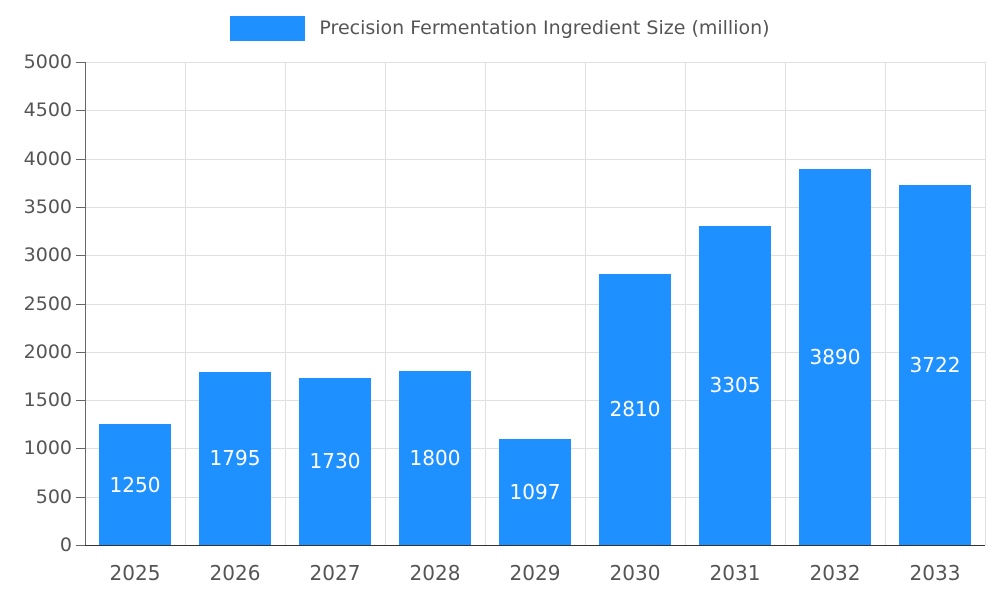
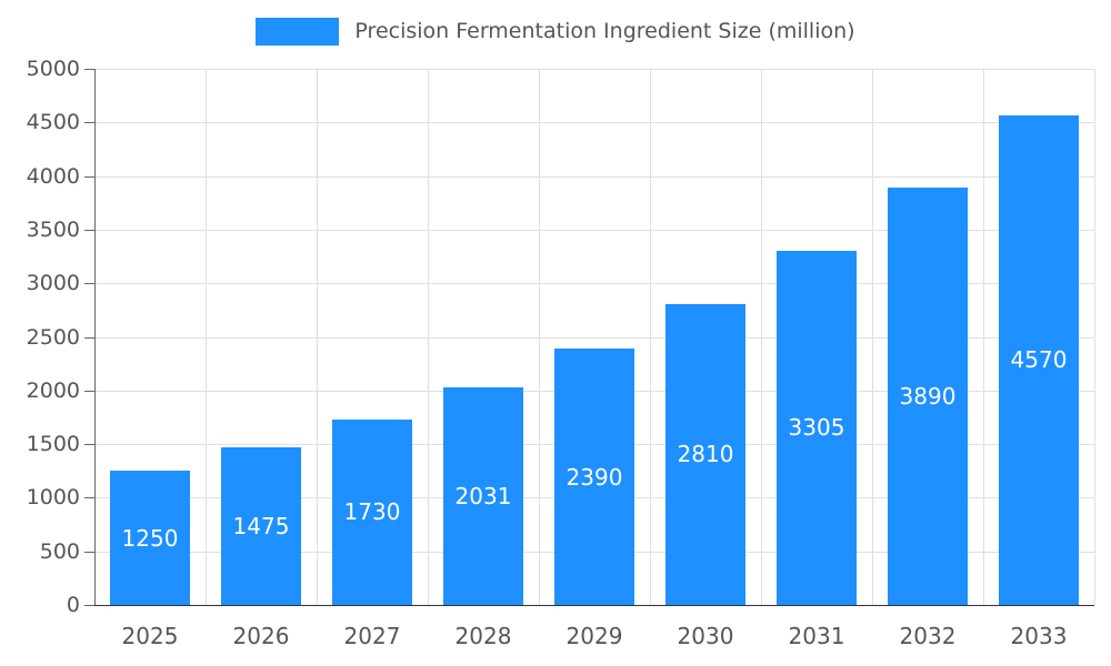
2026: 1795 -> 1475
2028: 1800 -> 2031
2029: 1097 -> 2390
2033: 3722 -> 4570
